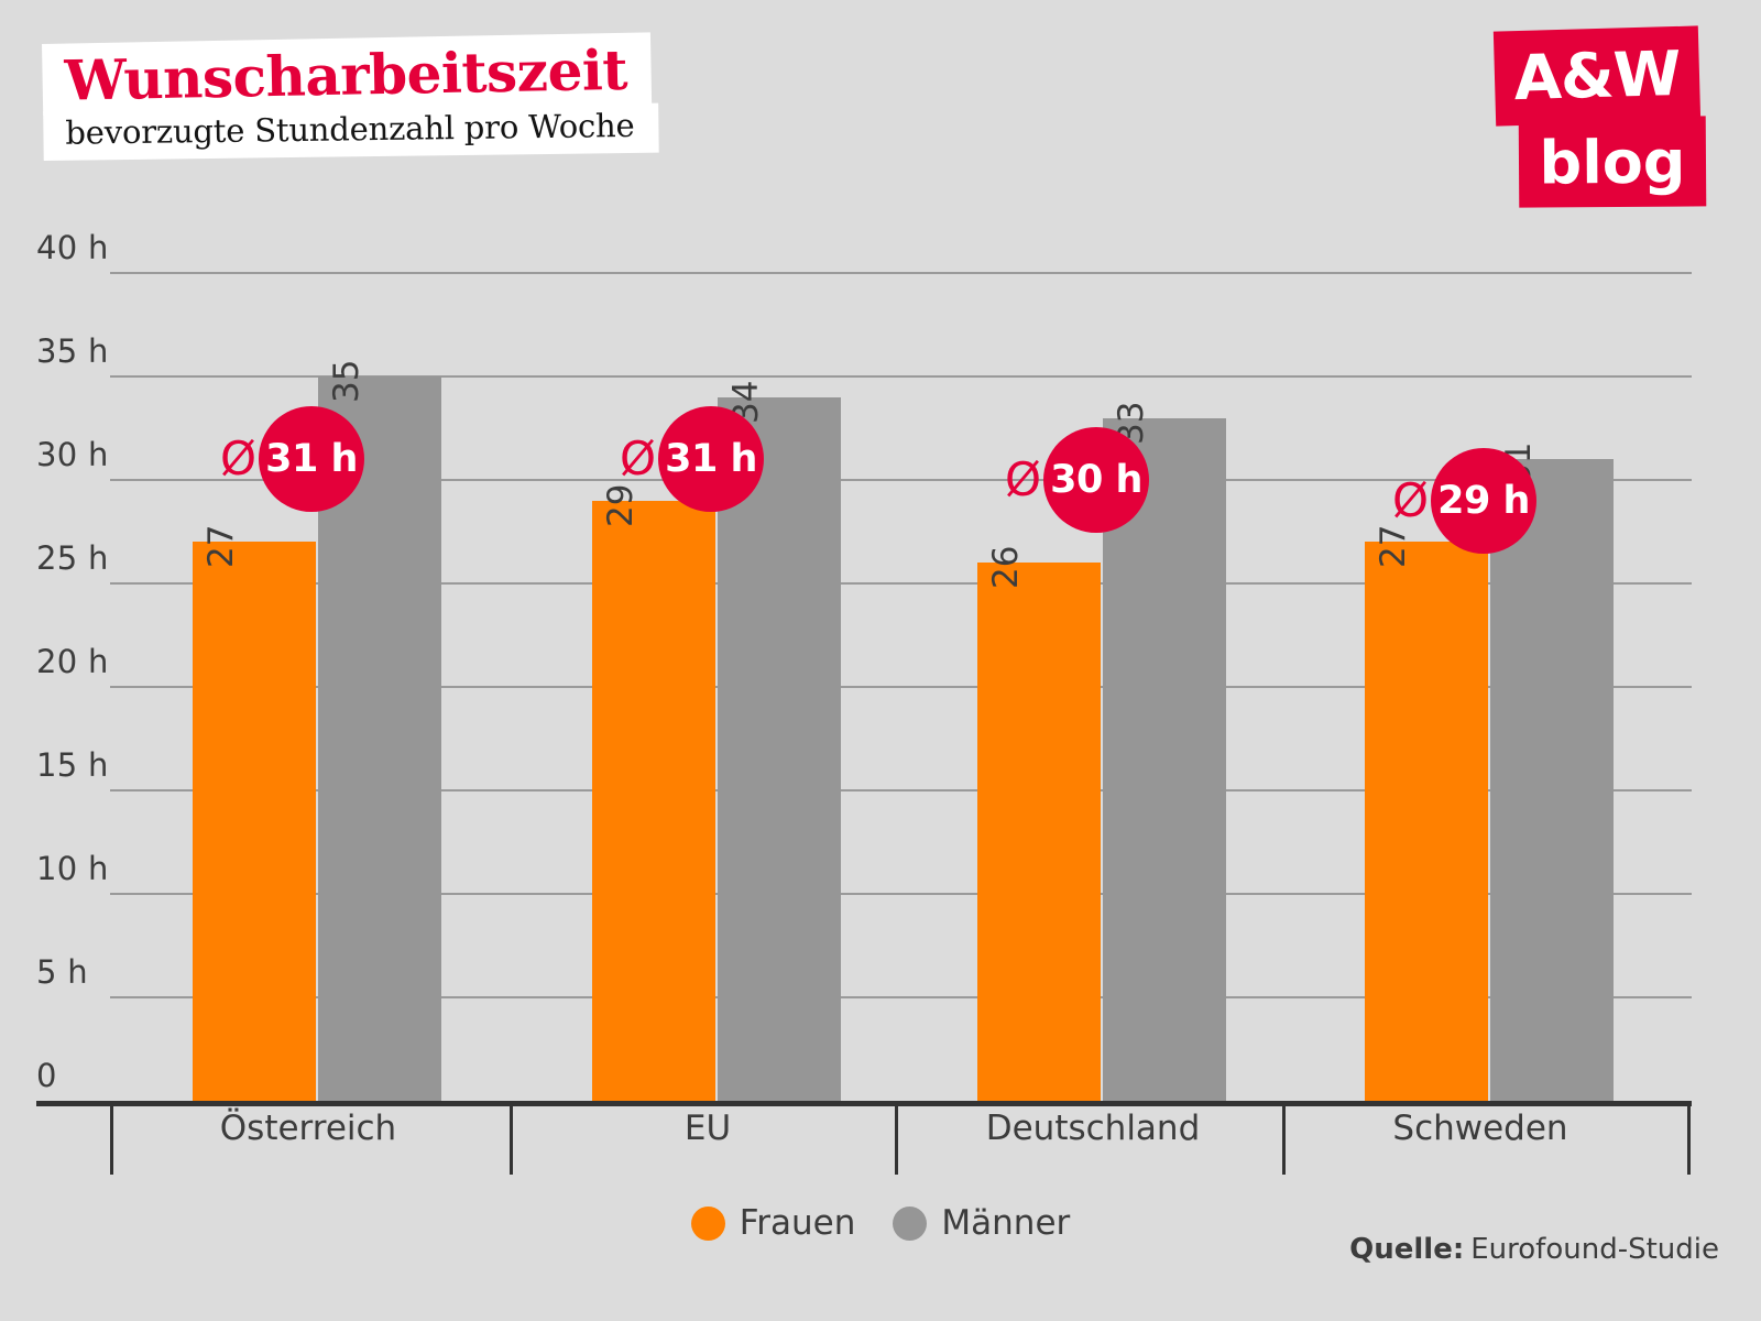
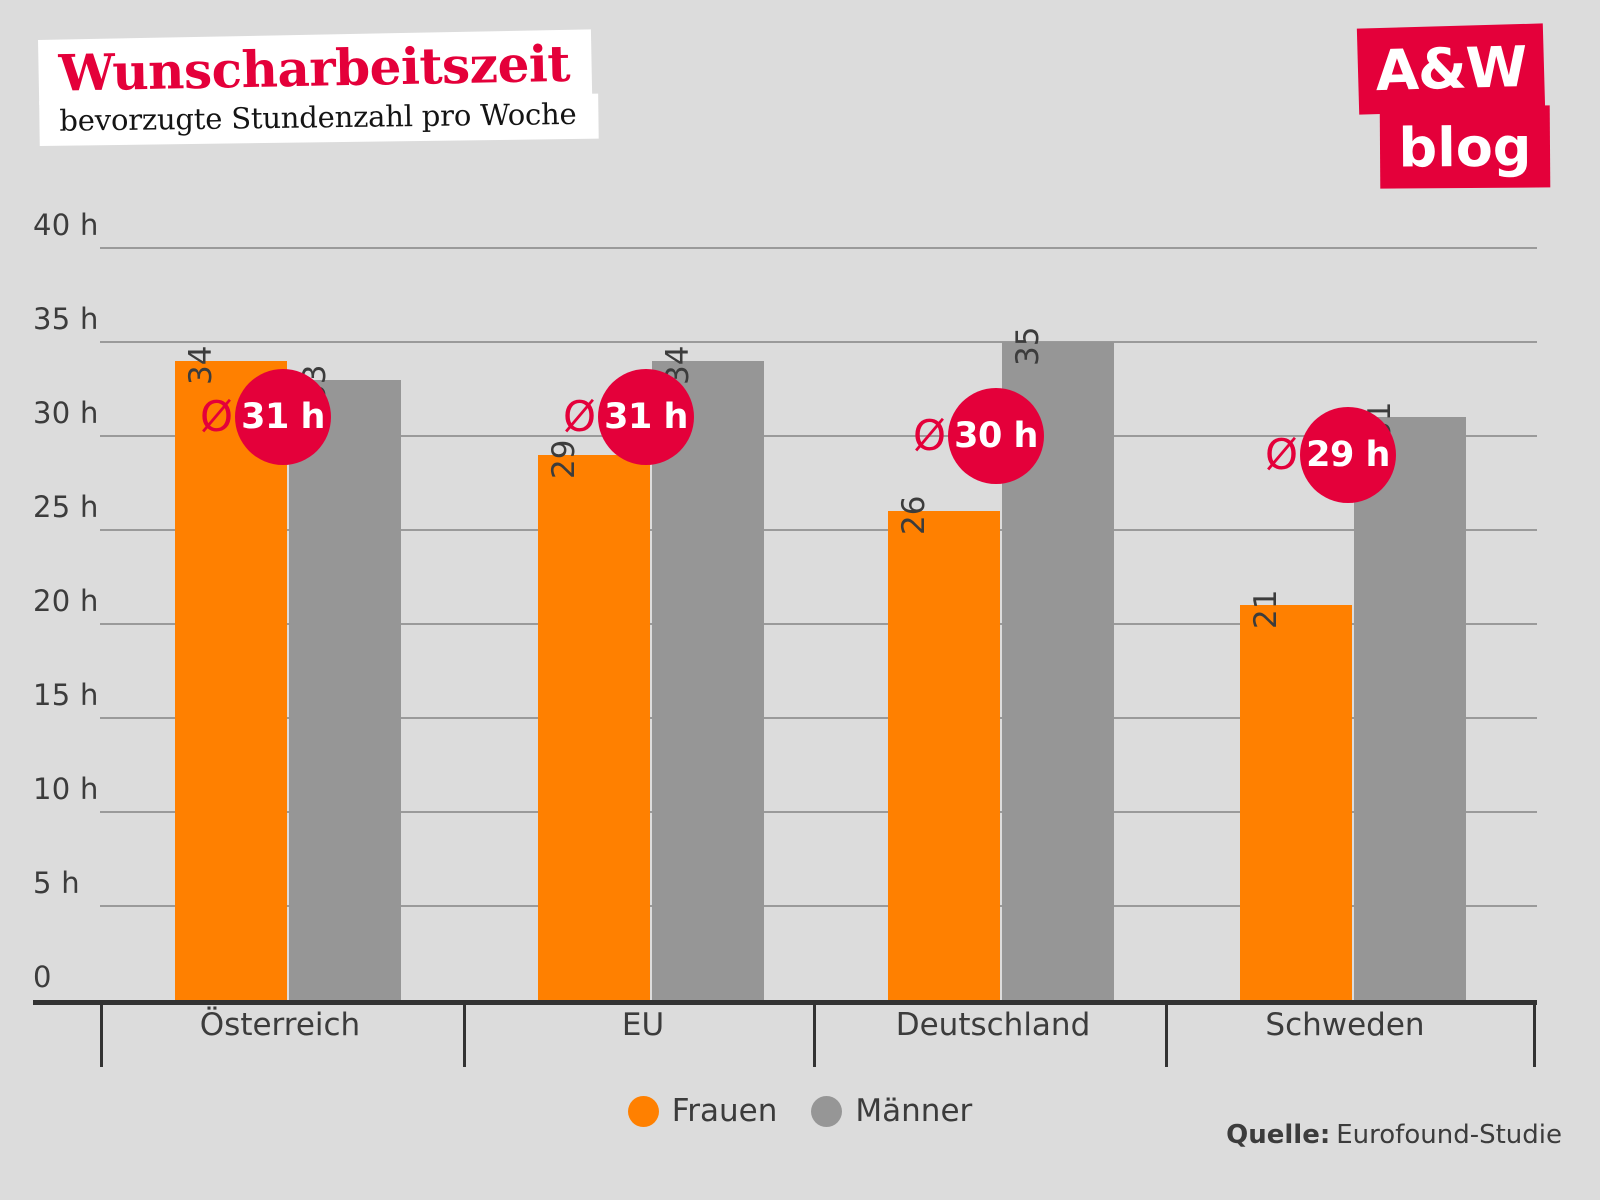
Frauen/Österreich: 27 -> 34
Männer/Österreich: 35 -> 33
Männer/Deutschland: 33 -> 35
Frauen/Schweden: 27 -> 21
